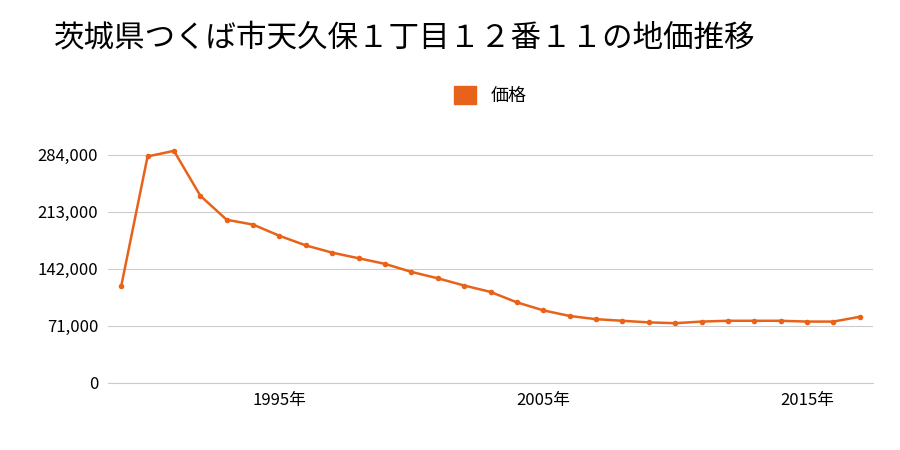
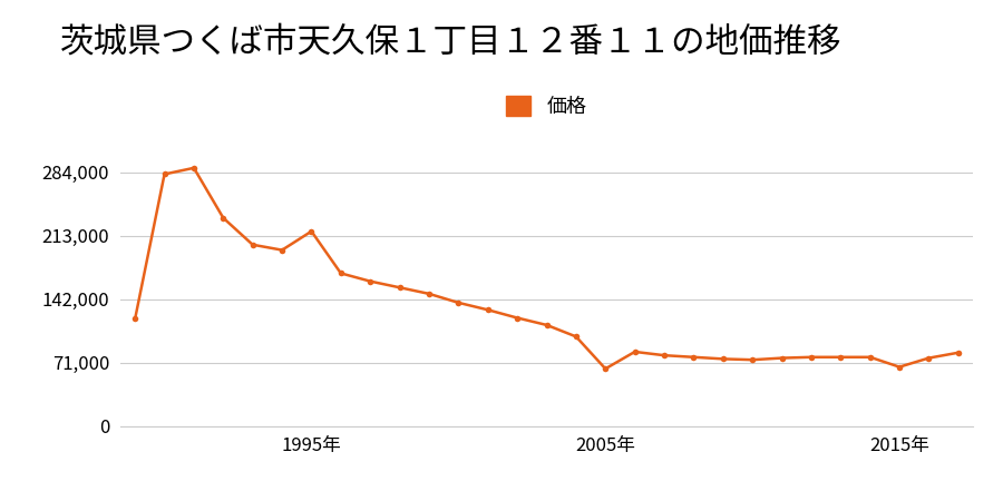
1995年: 183,000 -> 218,000
2005年: 90,000 -> 64,000
2015年: 76,000 -> 66,000
